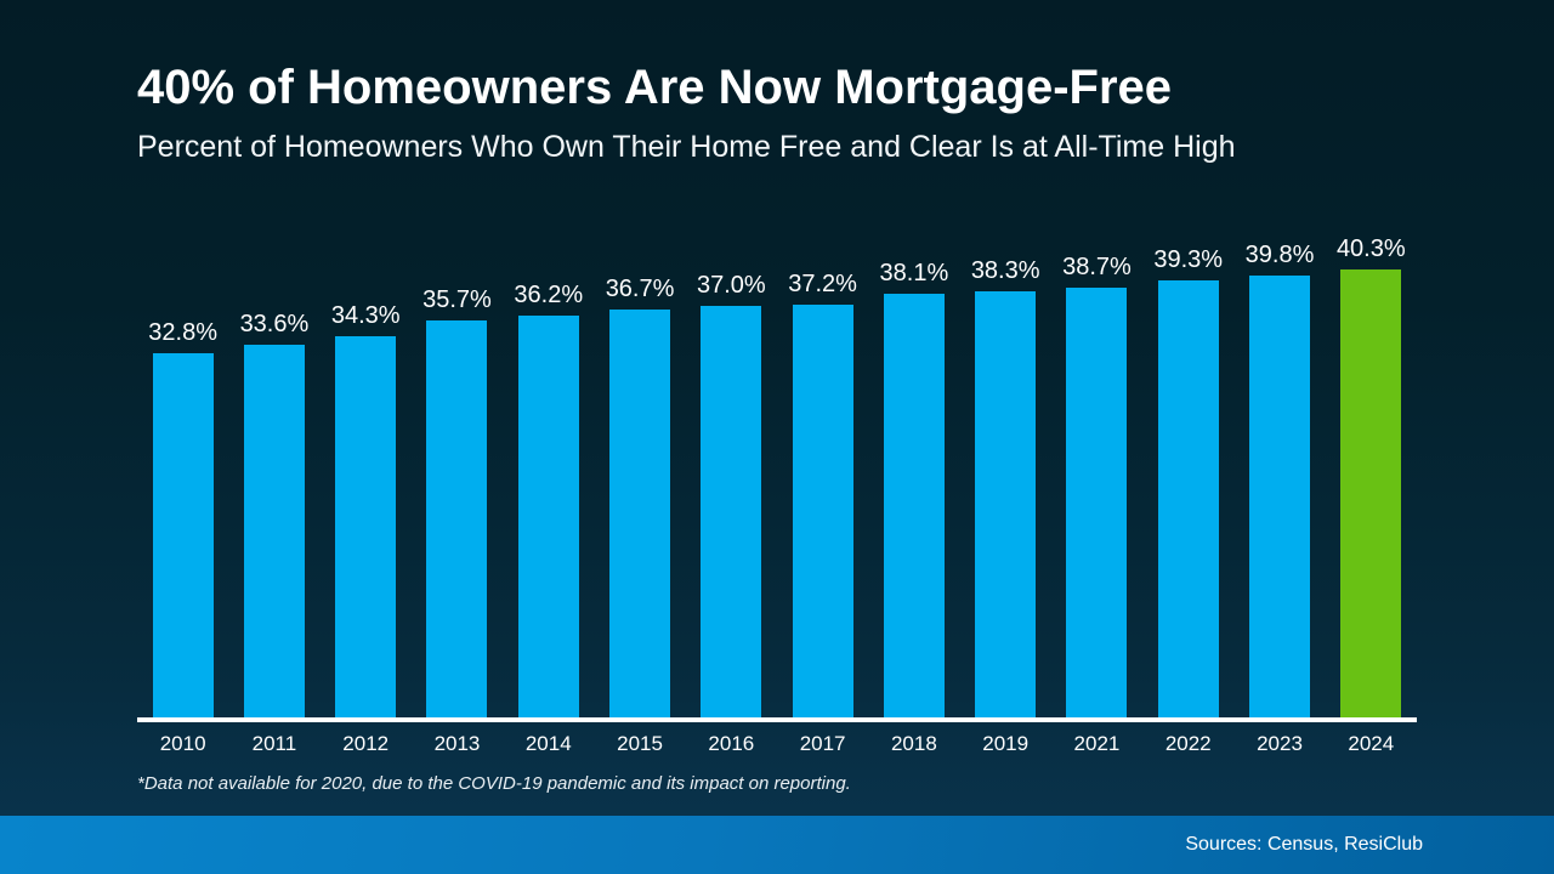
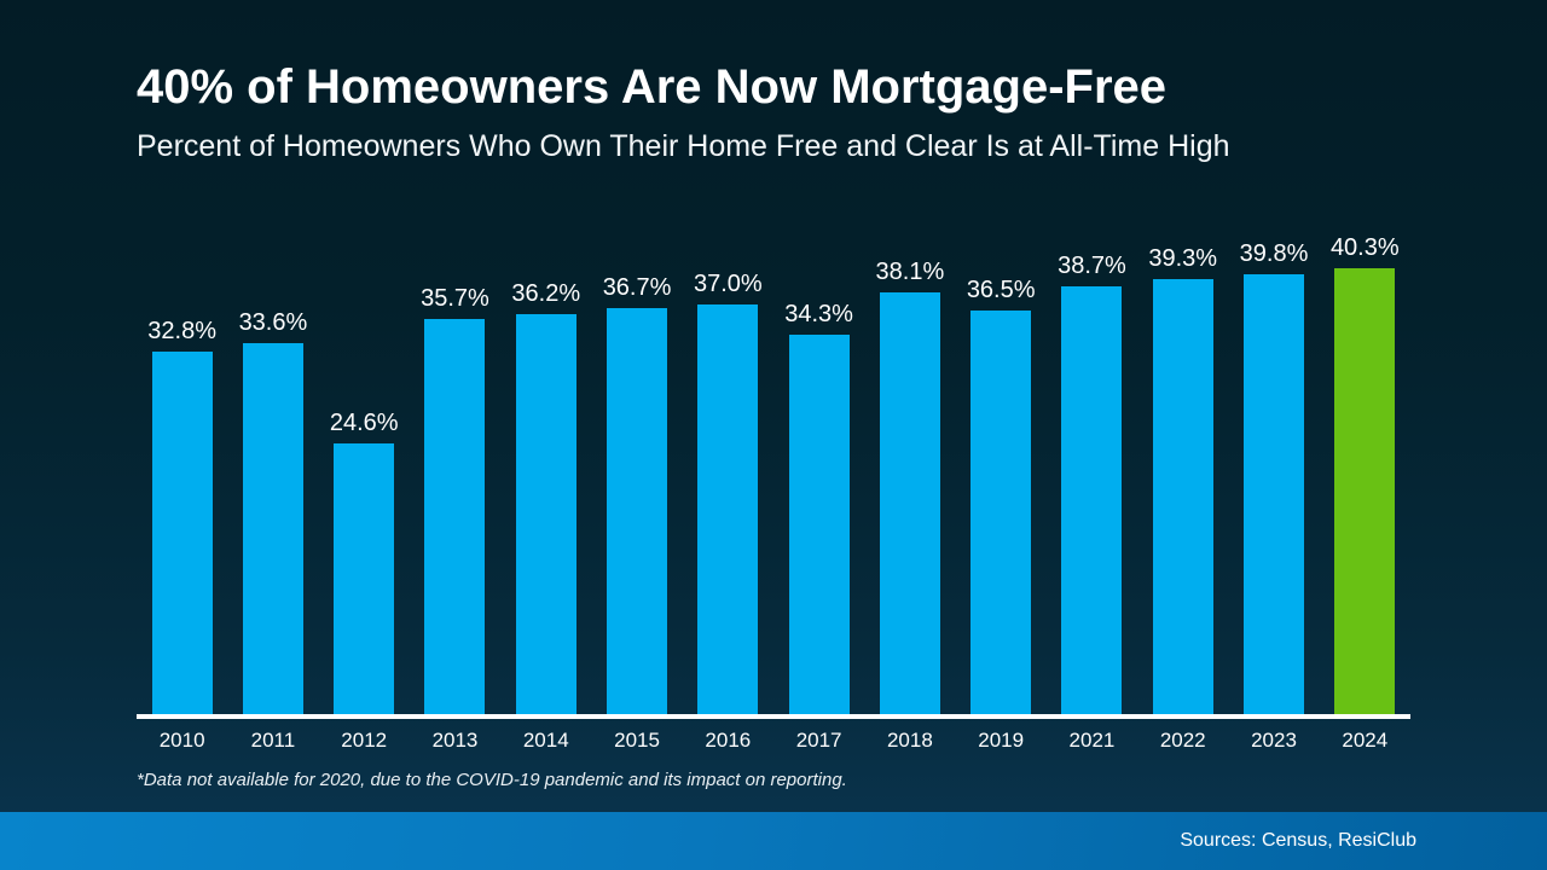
2012: 34.3% -> 24.6%
2017: 37.2% -> 34.3%
2019: 38.3% -> 36.5%
